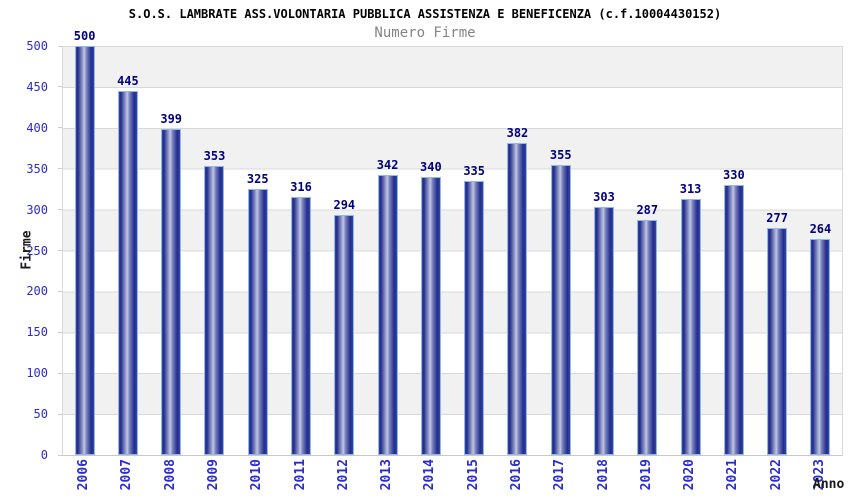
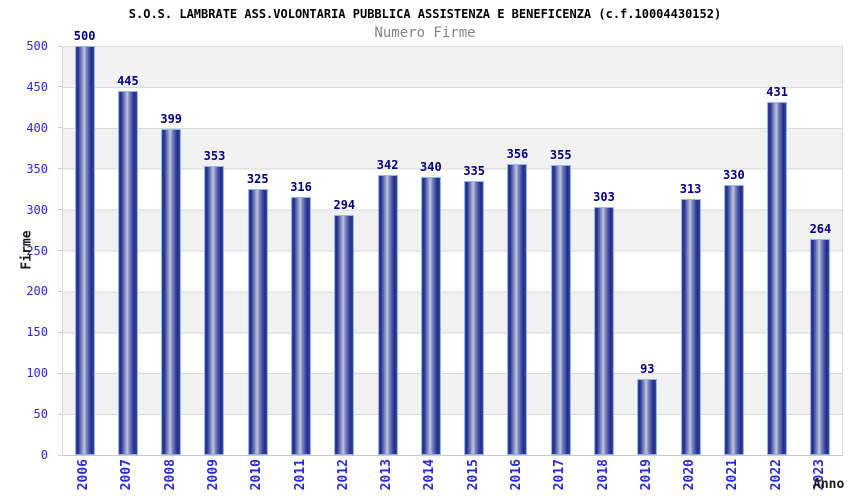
2016: 382 -> 356
2019: 287 -> 93
2022: 277 -> 431
